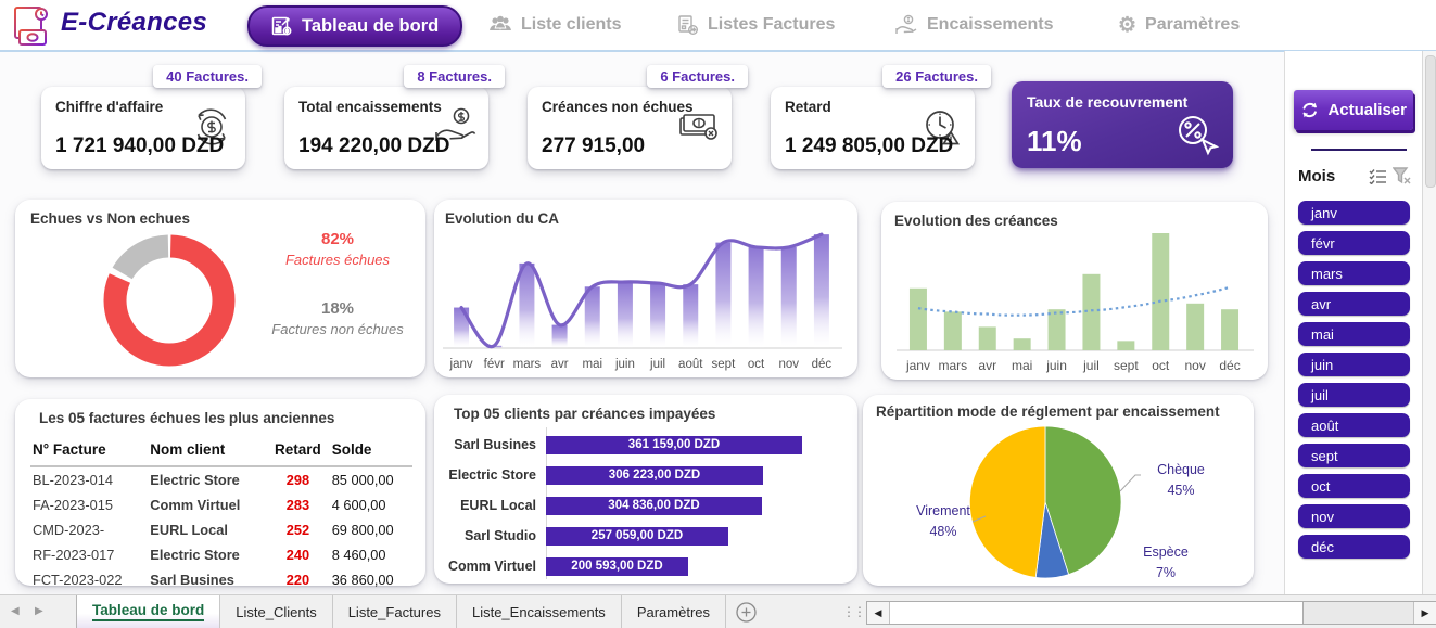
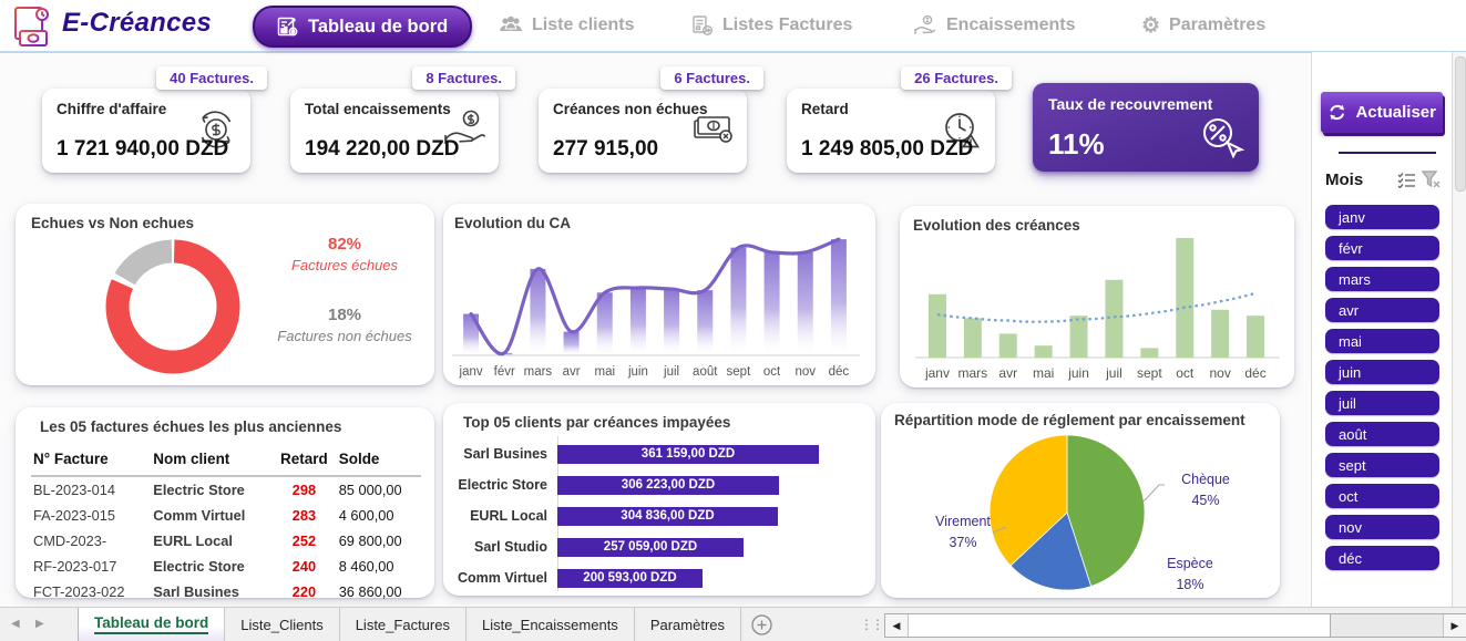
Répartition mode de réglement par encaissement/Espèce: 7% -> 18%
Répartition mode de réglement par encaissement/Virement: 48% -> 37%
